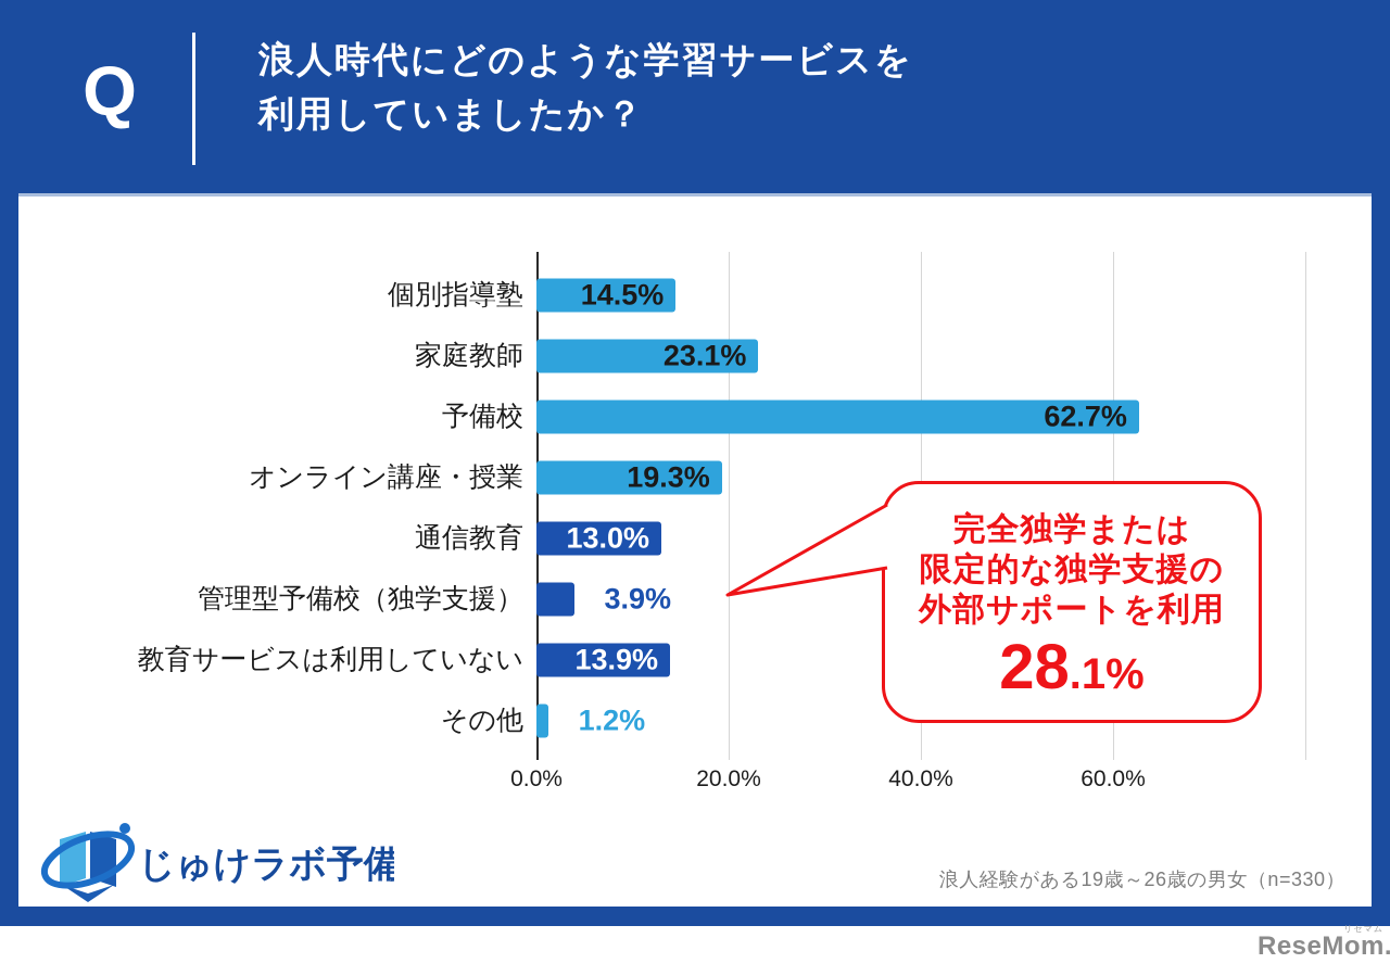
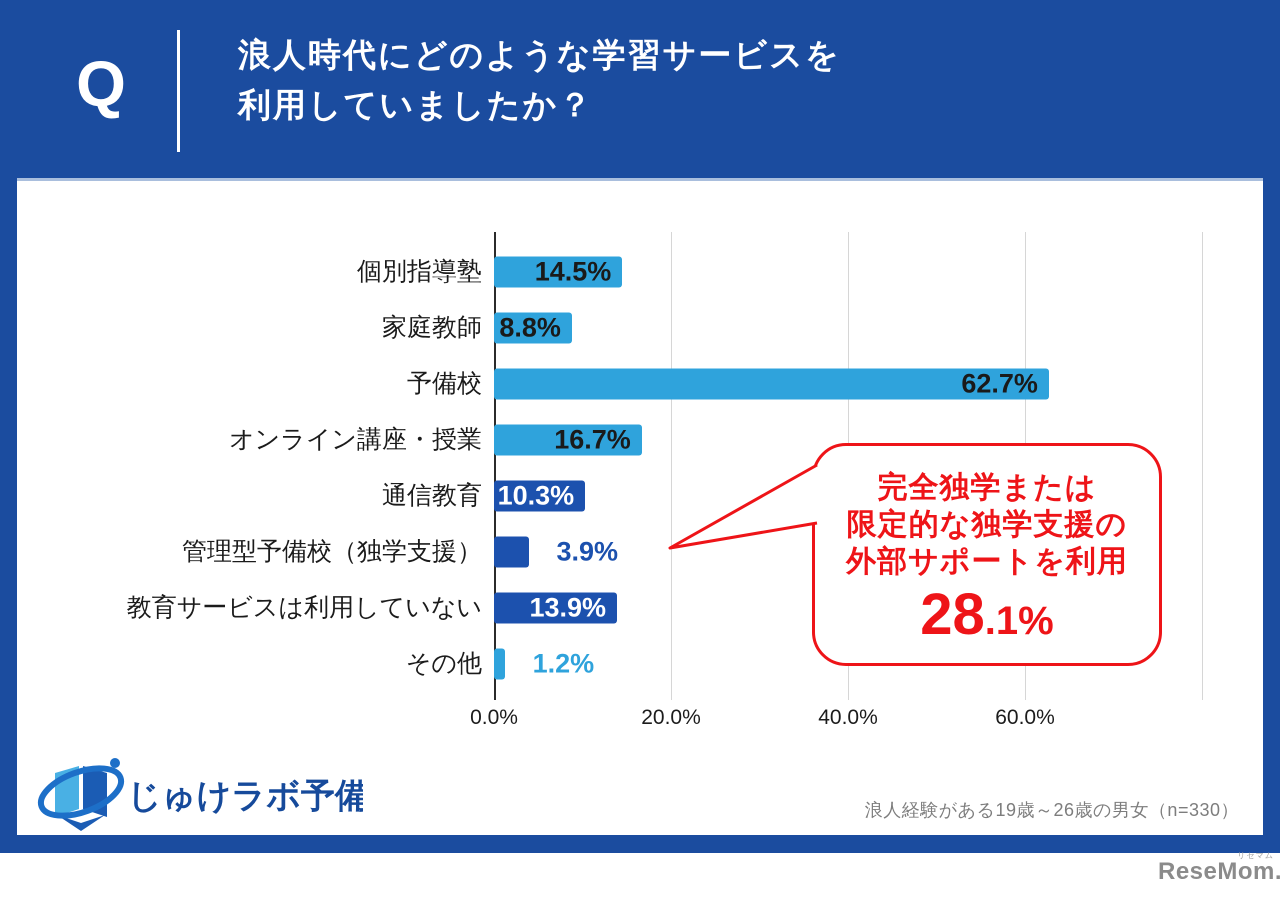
家庭教師: 23.1% -> 8.8%
オンライン講座・授業: 19.3% -> 16.7%
通信教育: 13.0% -> 10.3%
